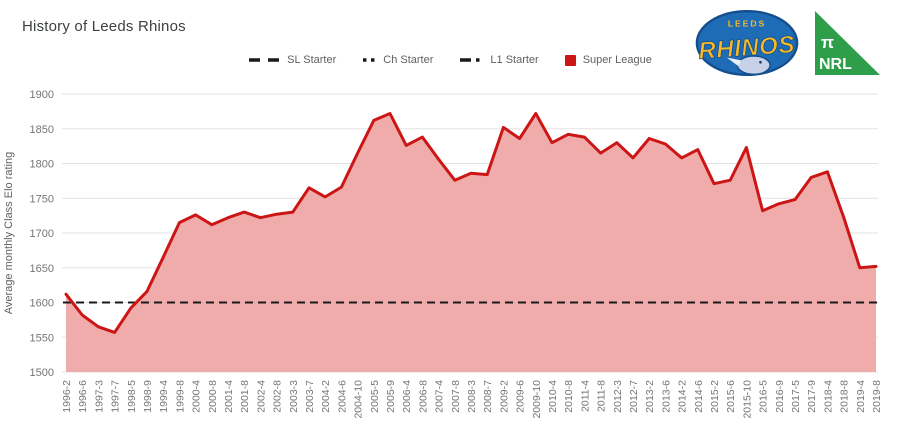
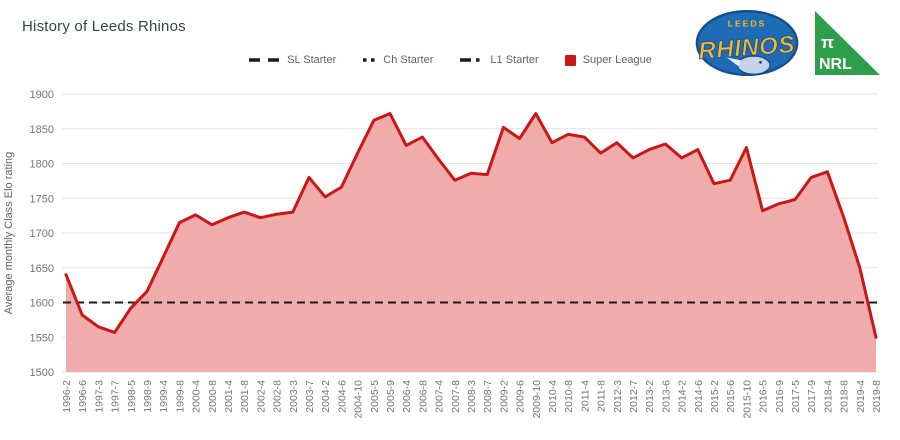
1996-2: 1610 -> 1640
2003-7: 1760 -> 1780
2013-2: 1840 -> 1820
2019-8: 1650 -> 1550
